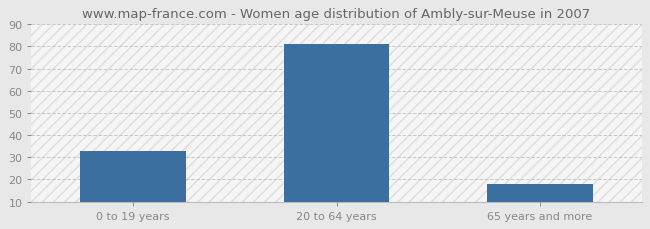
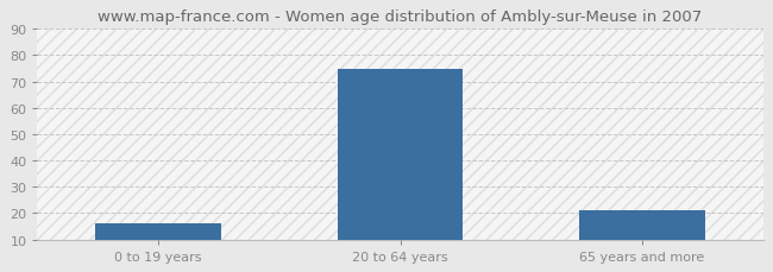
0 to 19 years: 33 -> 16
20 to 64 years: 81 -> 75
65 years and more: 18 -> 21
